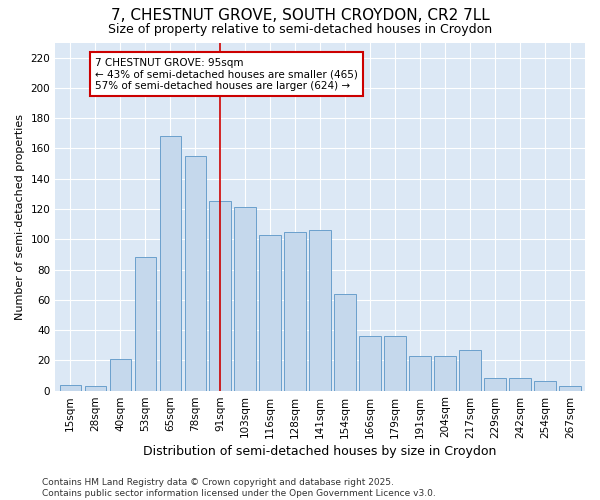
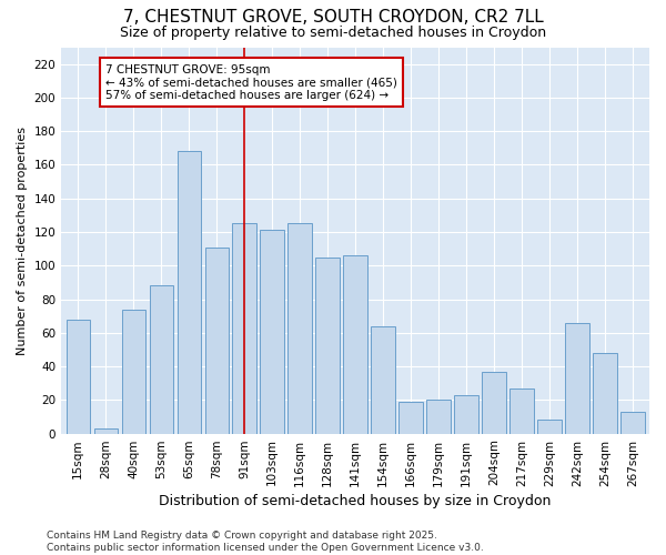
15sqm: 4 -> 68
40sqm: 21 -> 74
78sqm: 155 -> 111
116sqm: 103 -> 125
166sqm: 36 -> 19
179sqm: 36 -> 20
204sqm: 23 -> 37
242sqm: 8 -> 66
254sqm: 6 -> 48
267sqm: 3 -> 13
